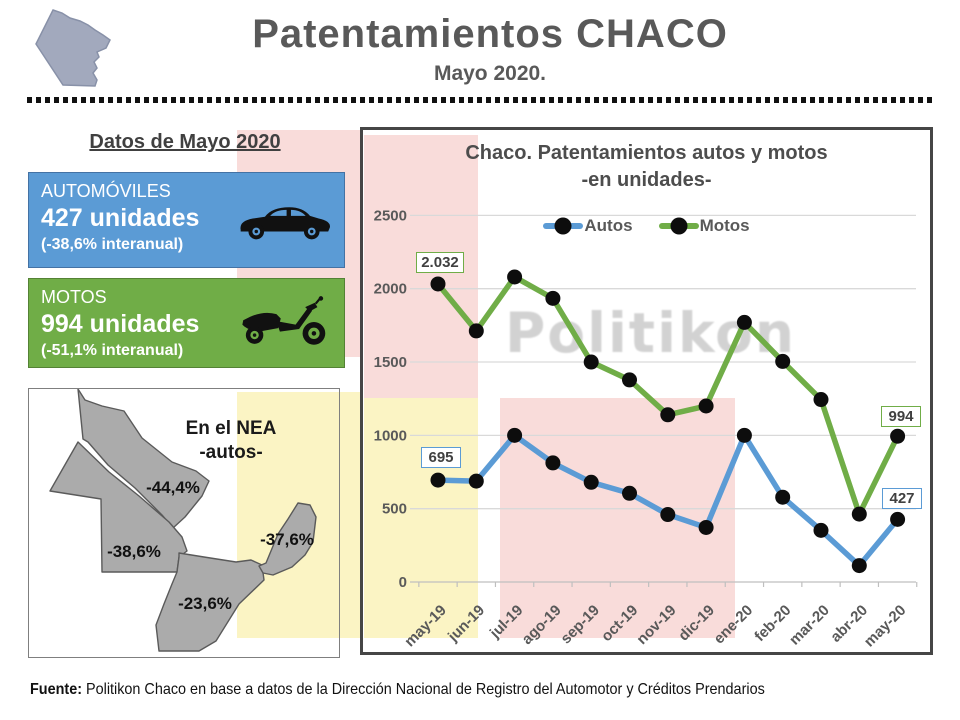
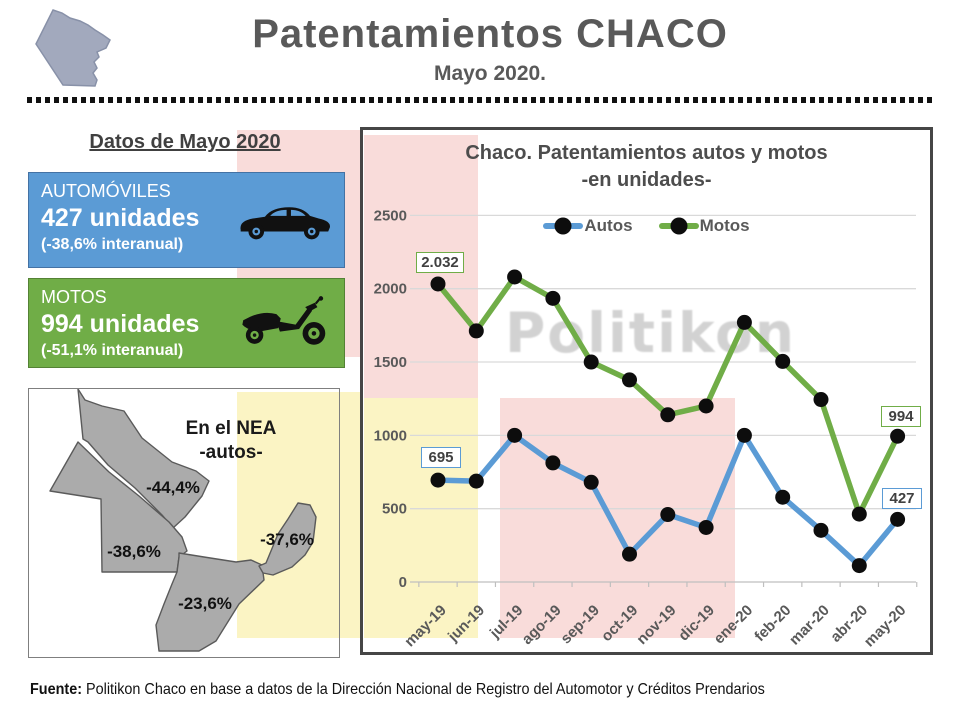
Autos/oct-19: 600 -> 190
